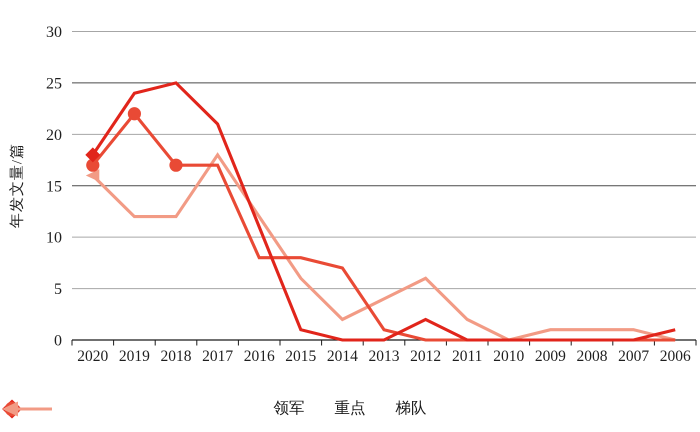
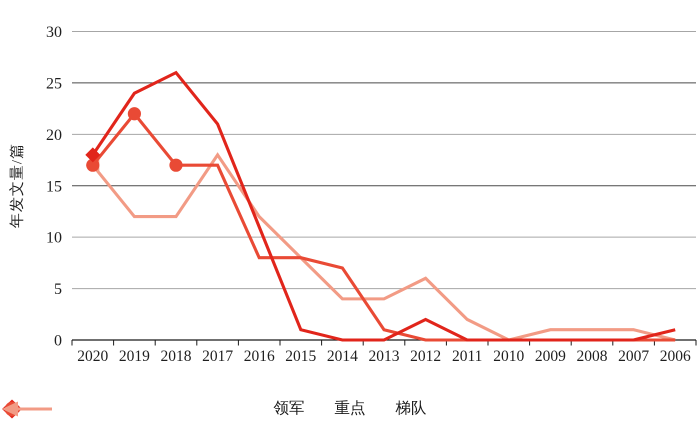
梯队/2020: 16 -> 17
领军/2018: 25 -> 26
梯队/2015: 6 -> 8
梯队/2014: 2 -> 4
